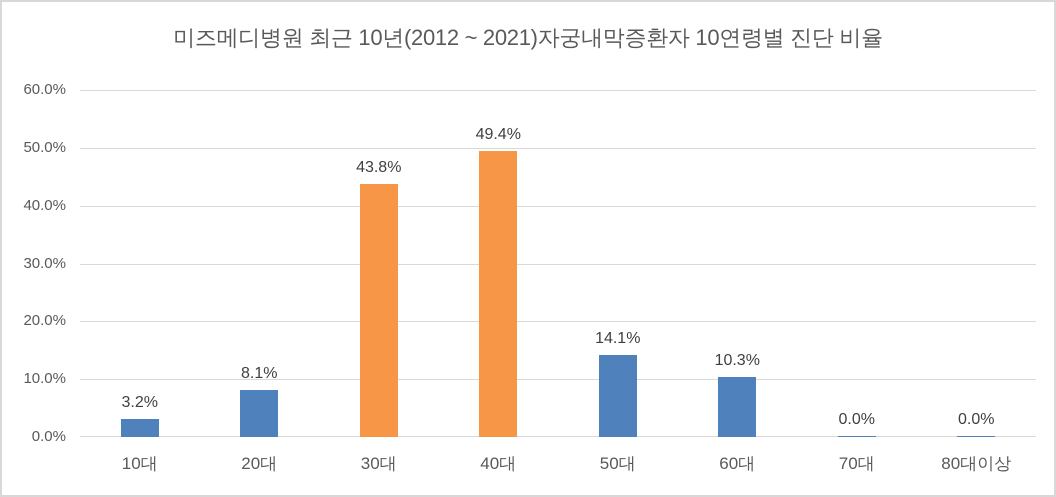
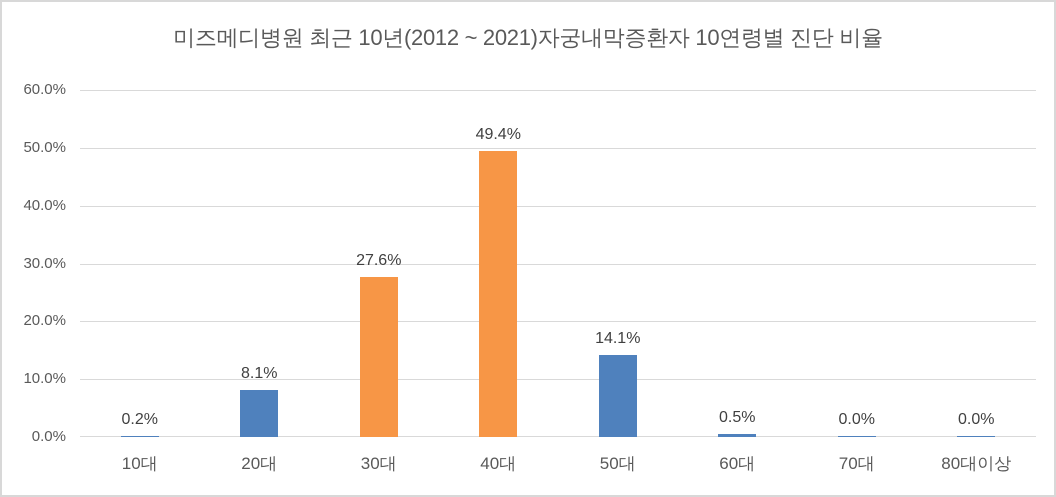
10대: 3.2% -> 0.2%
30대: 43.8% -> 27.6%
60대: 10.3% -> 0.5%
